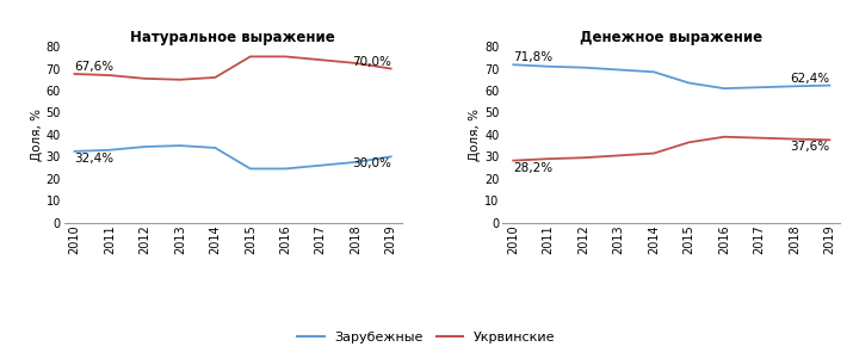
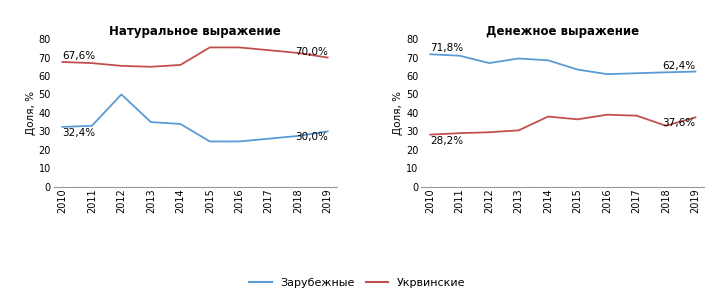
Натуральное выражение/Зарубежные/2012: 34 -> 50
Денежное выражение/Зарубежные/2012: 70 -> 67
Денежное выражение/Укрвинские/2014: 32 -> 38
Денежное выражение/Укрвинские/2018: 38 -> 33
